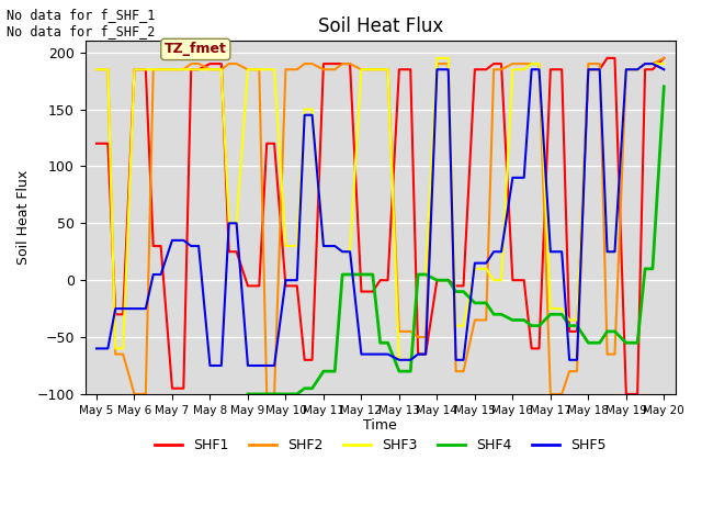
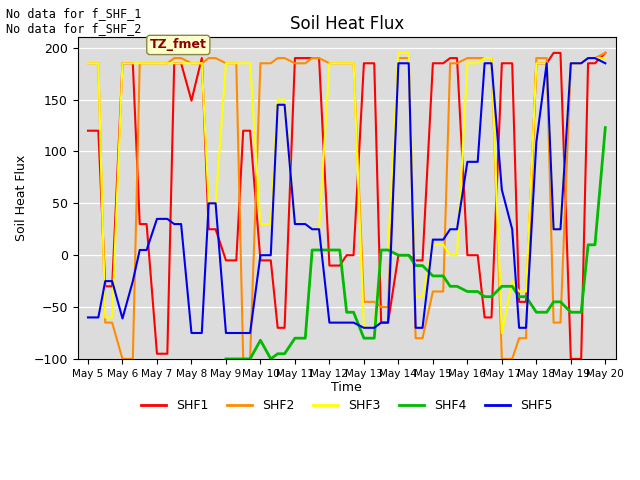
SHF5/May 6: -25 -> -61
SHF1/May 8: 190 -> 149
SHF4/May 10: -100 -> -82
SHF3/May 17: -25 -> -75
SHF5/May 17: 25 -> 63
SHF5/May 18: 185 -> 109
SHF4/May 20: 170 -> 123
